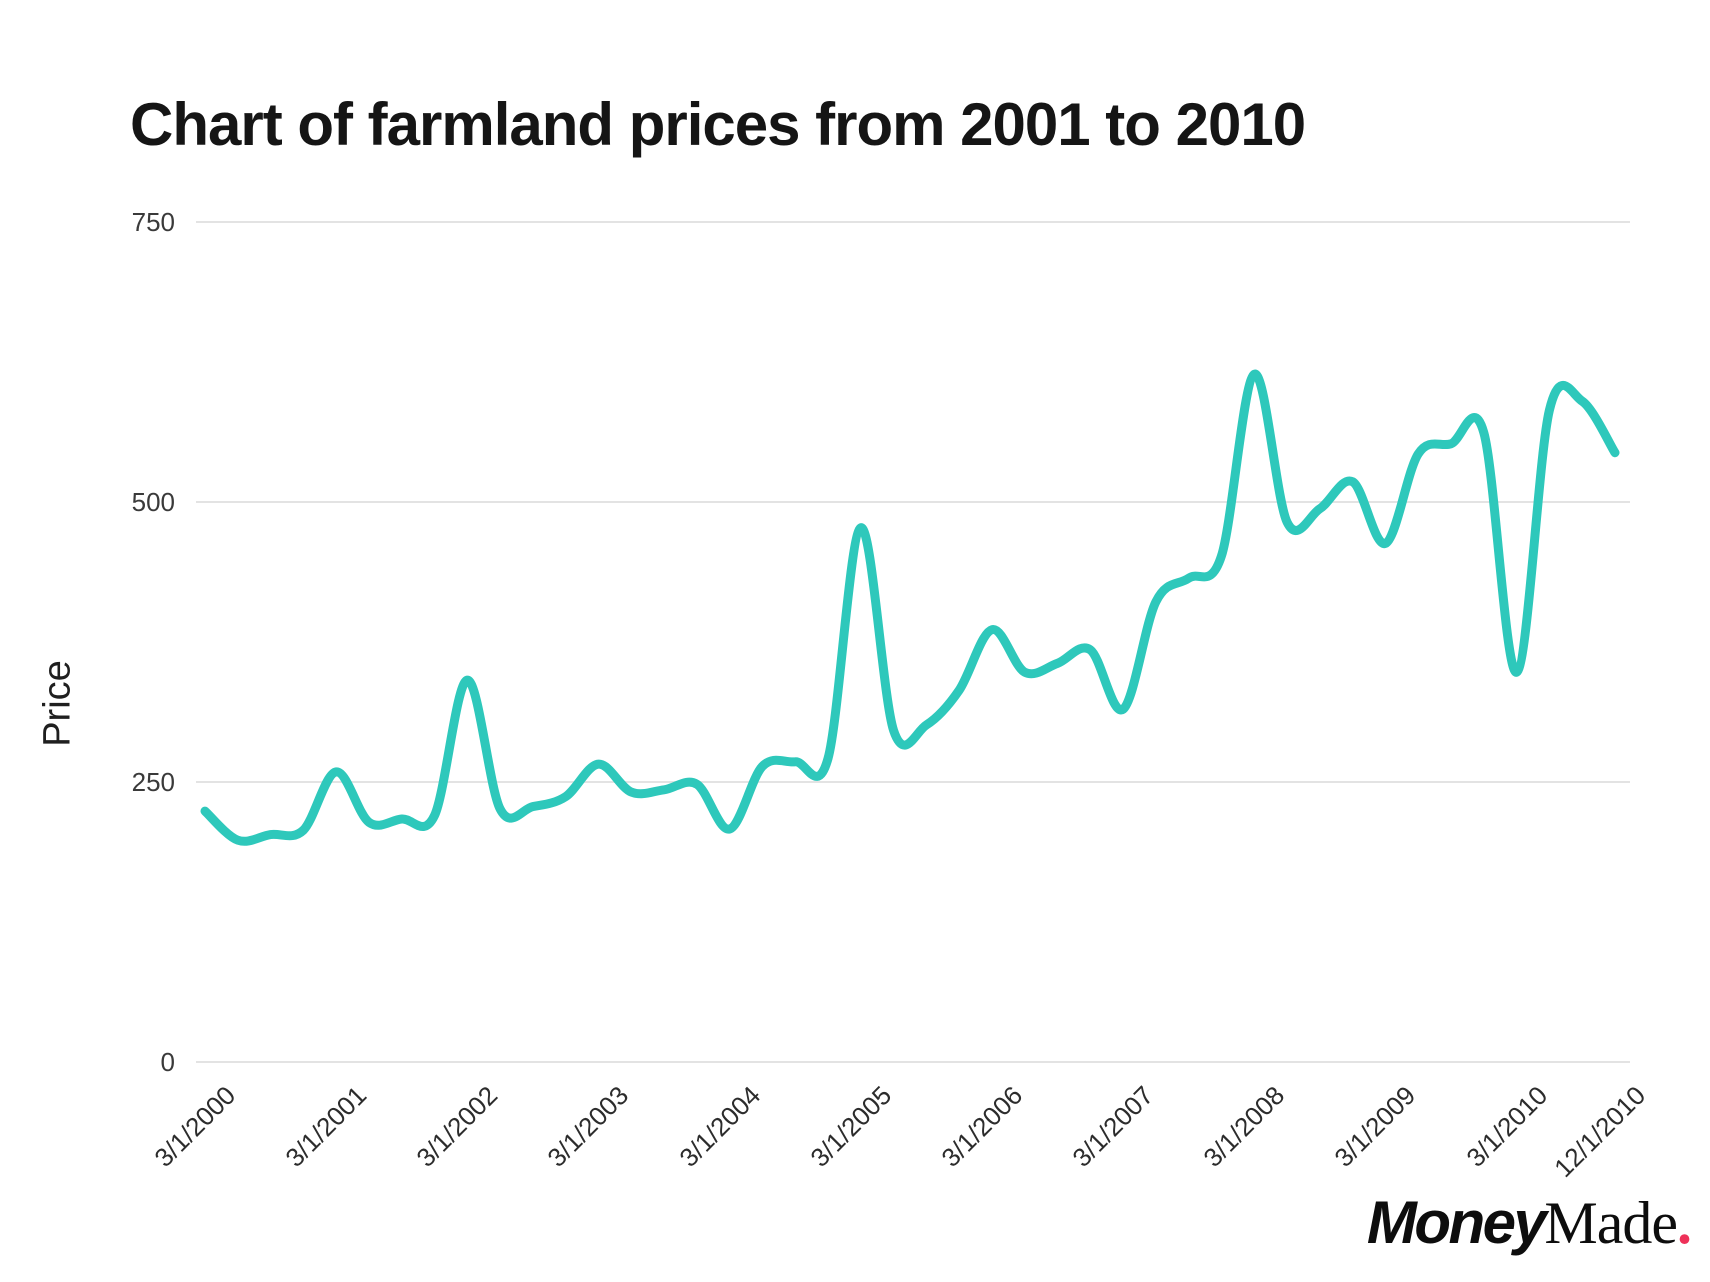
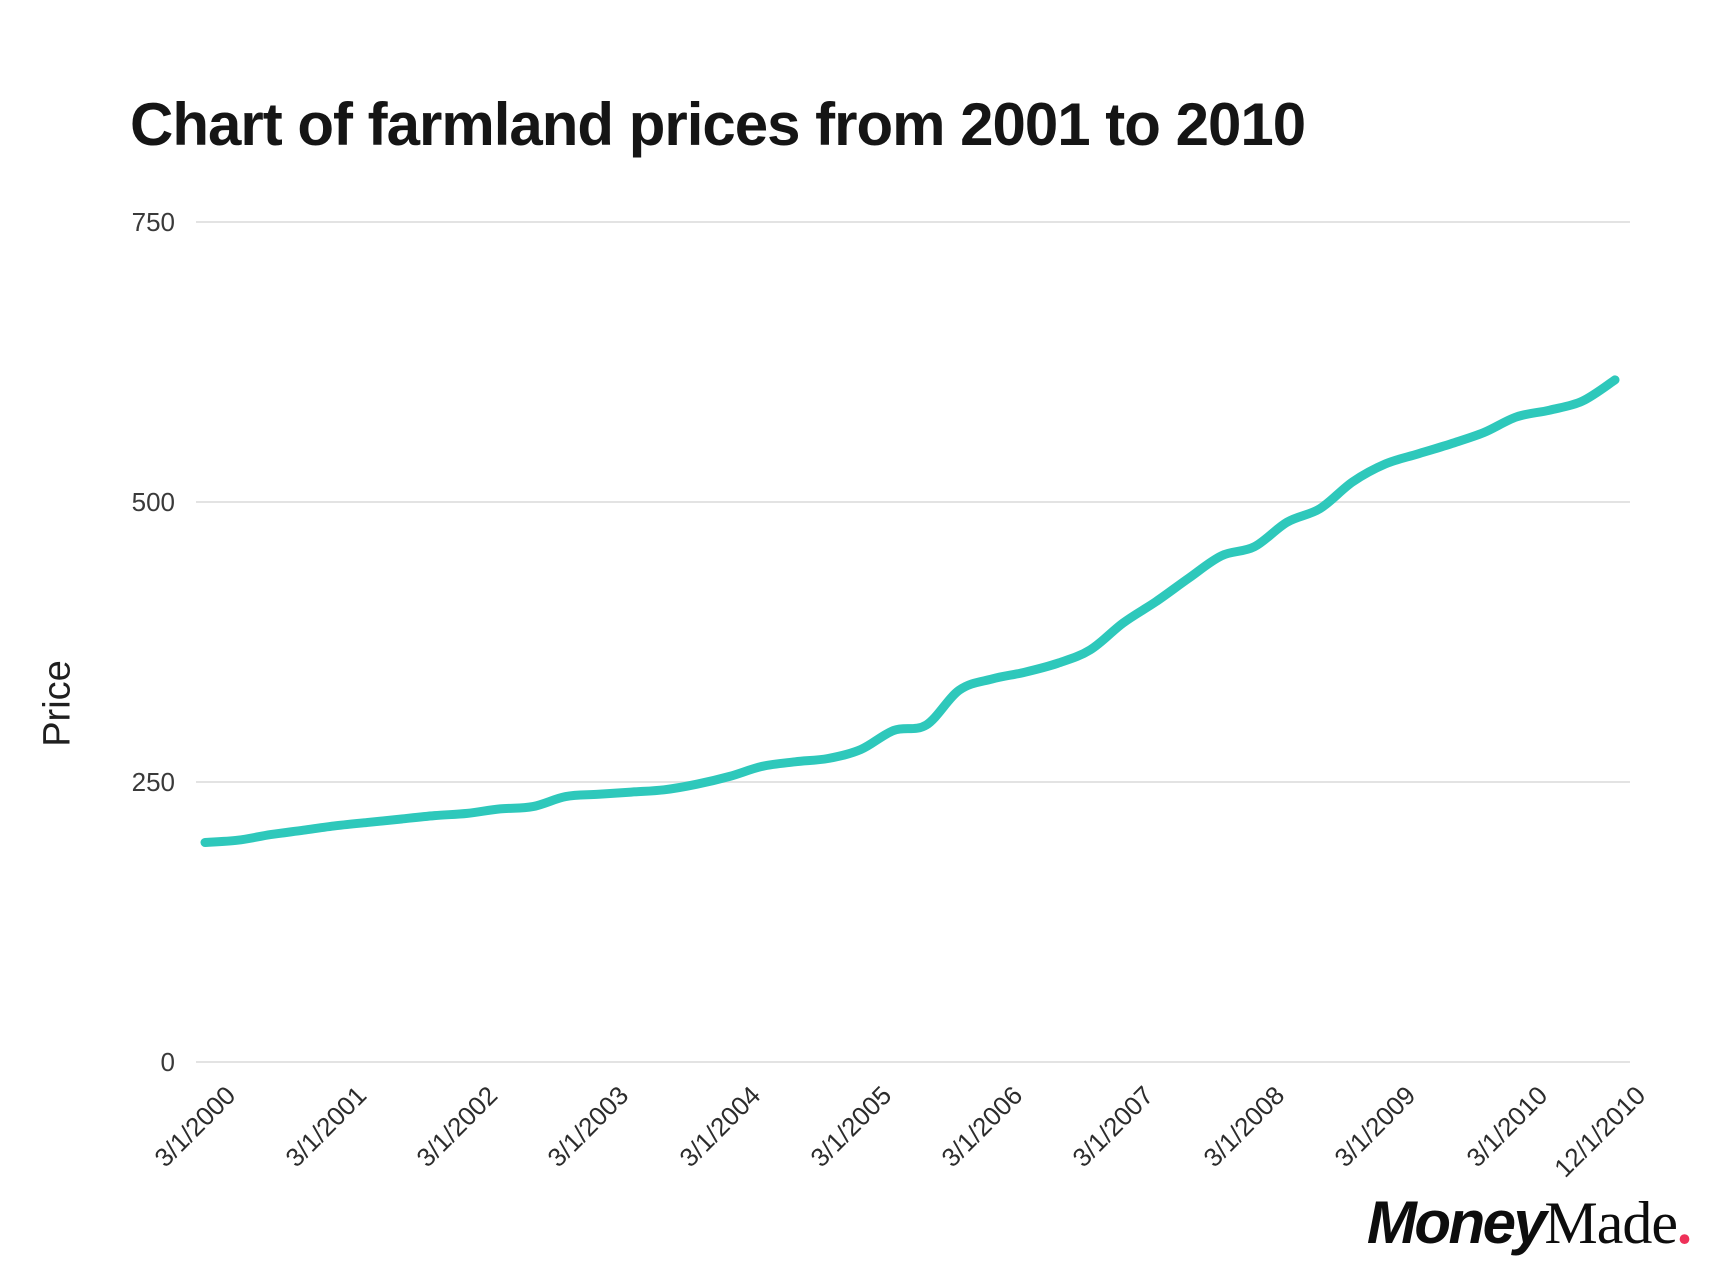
3/1/2000: 224 -> 196
3/1/2001: 259 -> 211
3/1/2002: 341 -> 222
3/1/2003: 266 -> 239
3/1/2004: 208 -> 255
3/1/2005: 477 -> 279
3/1/2006: 386 -> 342
3/1/2007: 315 -> 392
3/1/2008: 614 -> 460
3/1/2009: 463 -> 534
3/1/2010: 348 -> 576
12/1/2010: 544 -> 609
